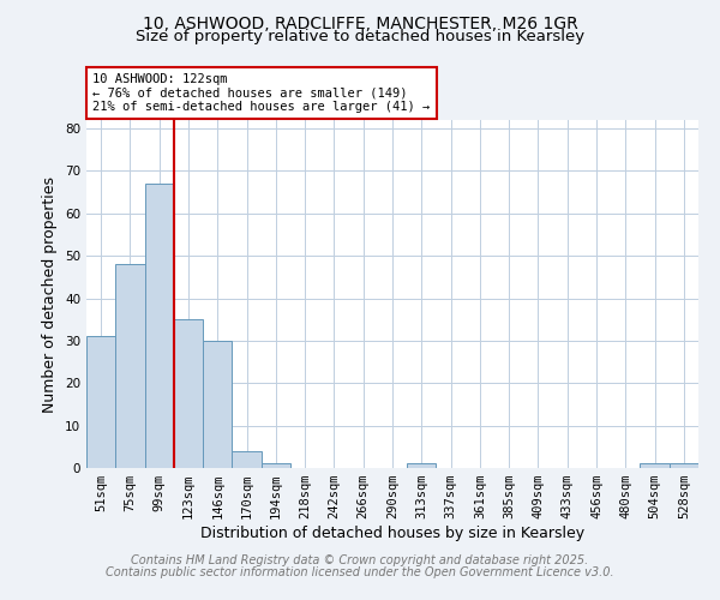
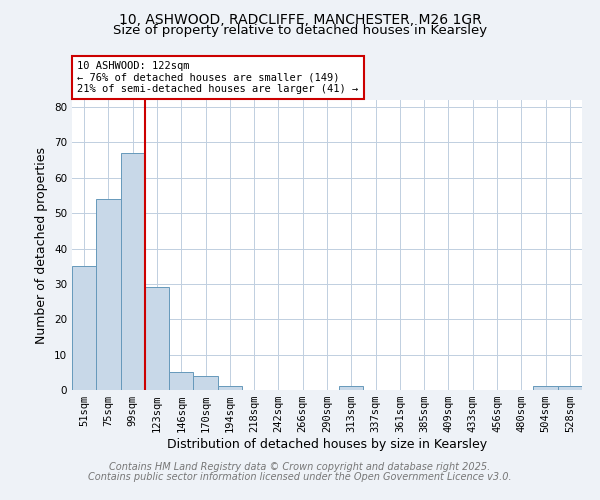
51sqm: 31 -> 35
75sqm: 48 -> 54
123sqm: 35 -> 29
146sqm: 30 -> 5
